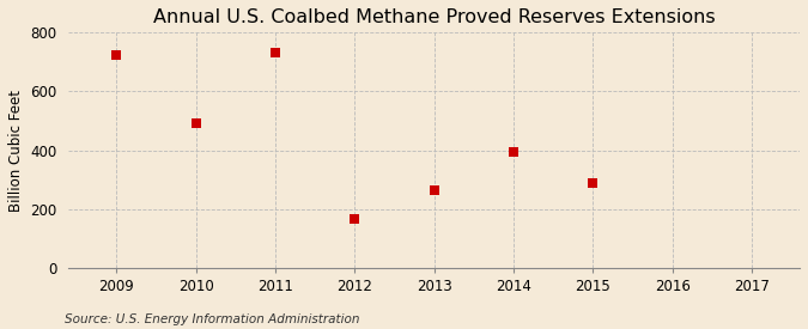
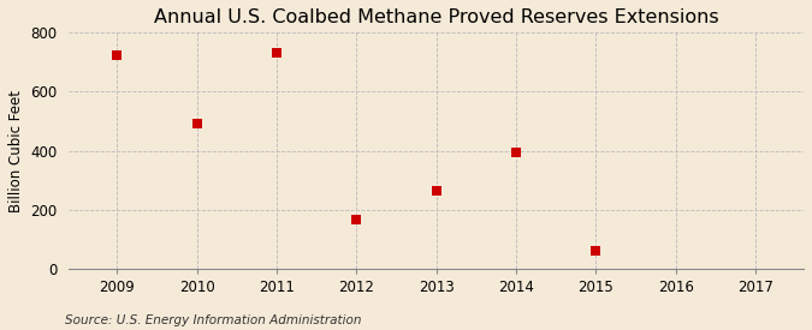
2015: 290 -> 62
